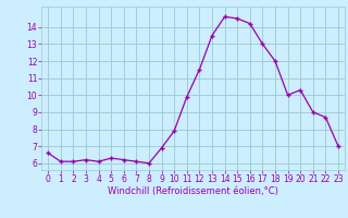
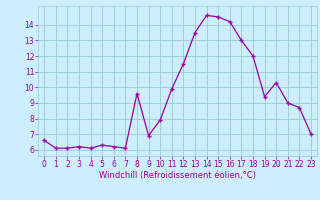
8: 6.0 -> 9.6
19: 10.0 -> 9.4
